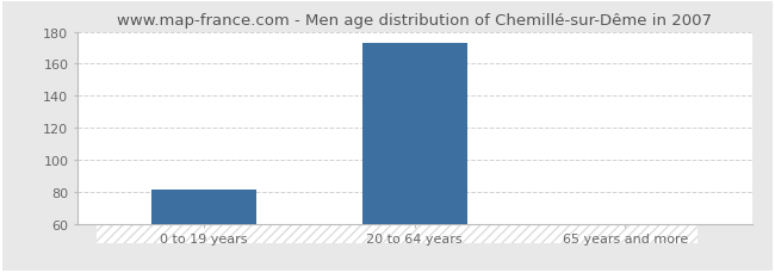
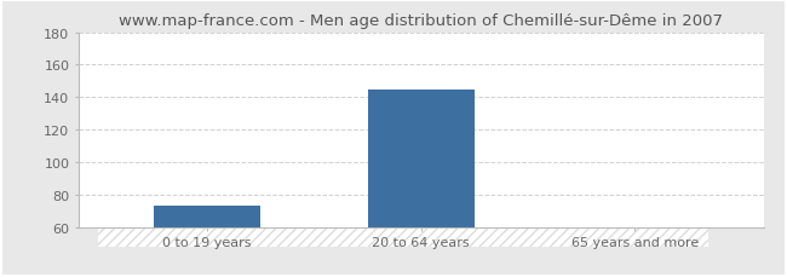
0 to 19 years: 81 -> 73
20 to 64 years: 173 -> 145
